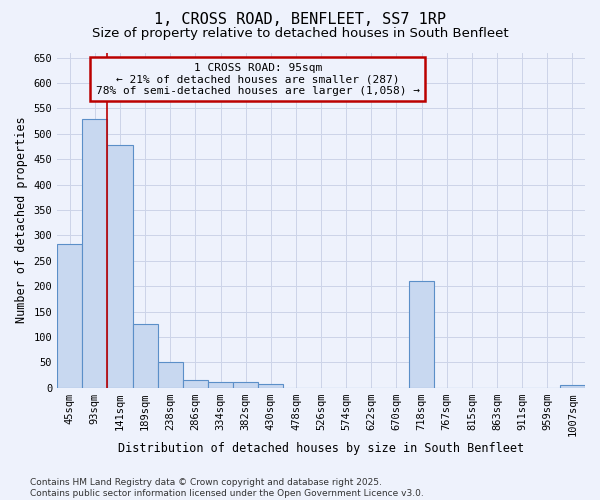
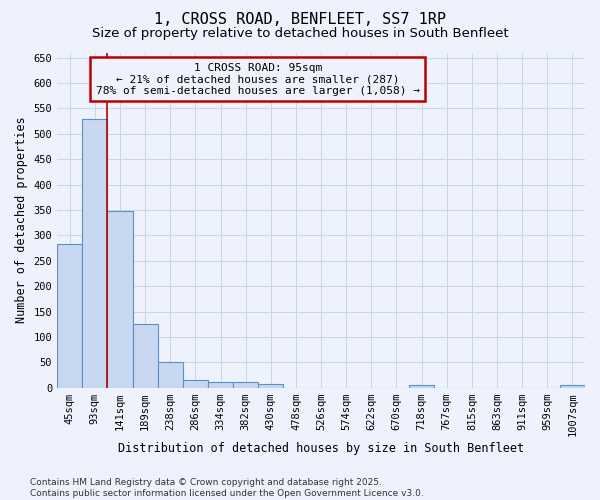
141sqm: 478 -> 348
718sqm: 210 -> 6
